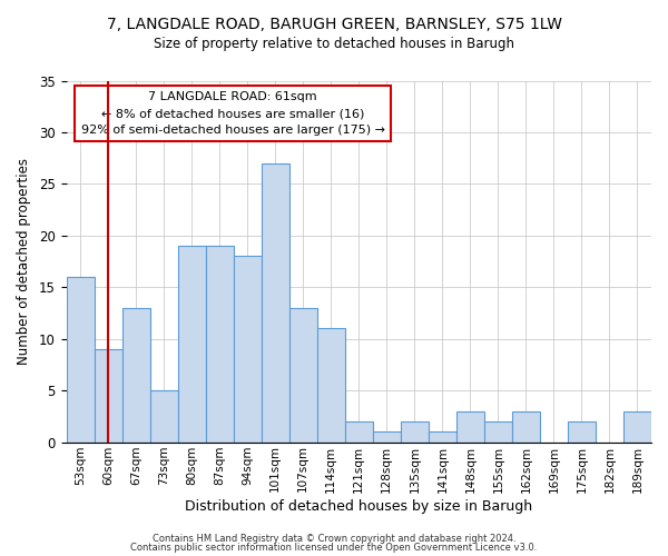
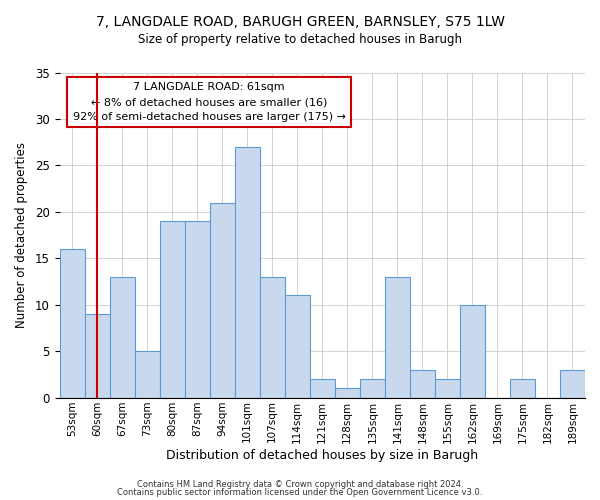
94sqm: 18 -> 21
141sqm: 1 -> 13
162sqm: 3 -> 10
